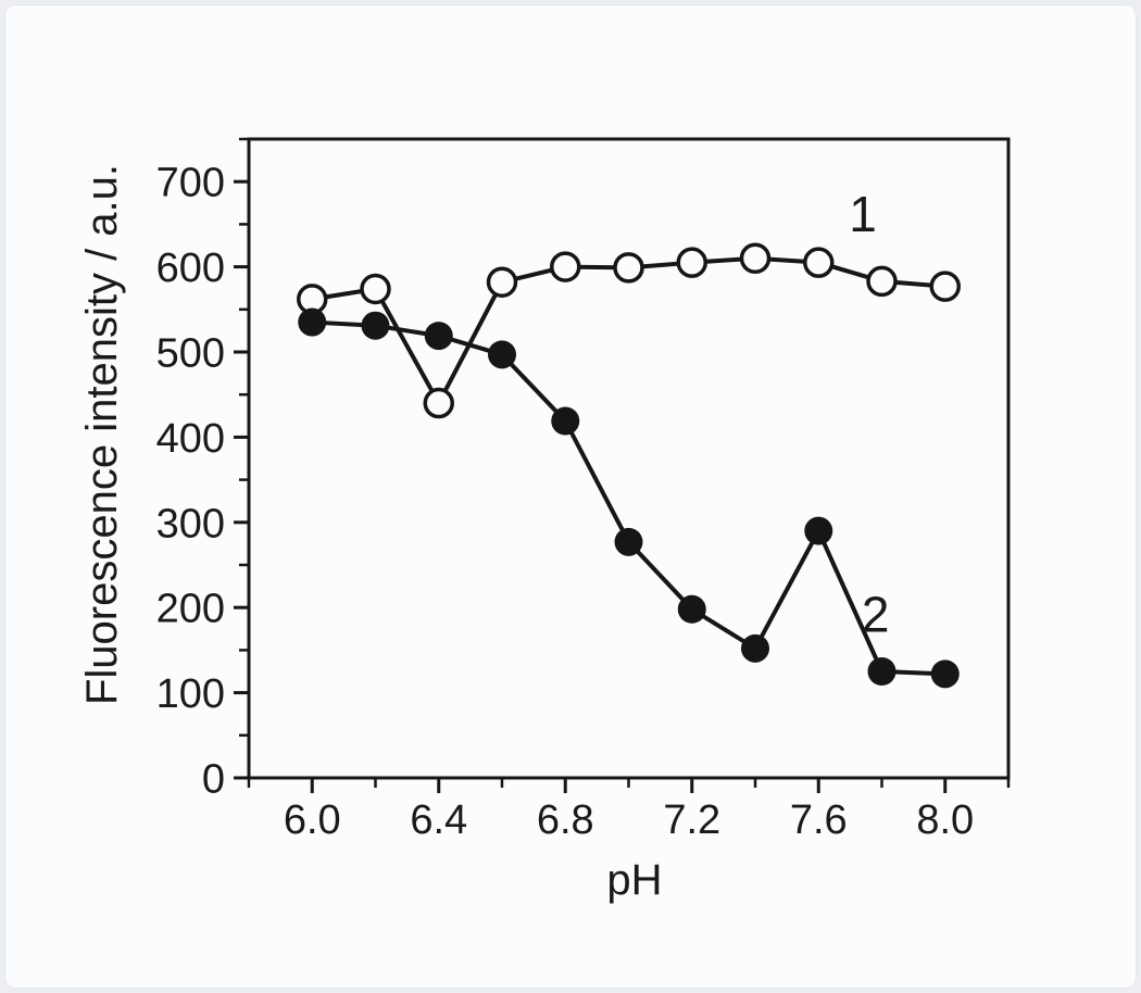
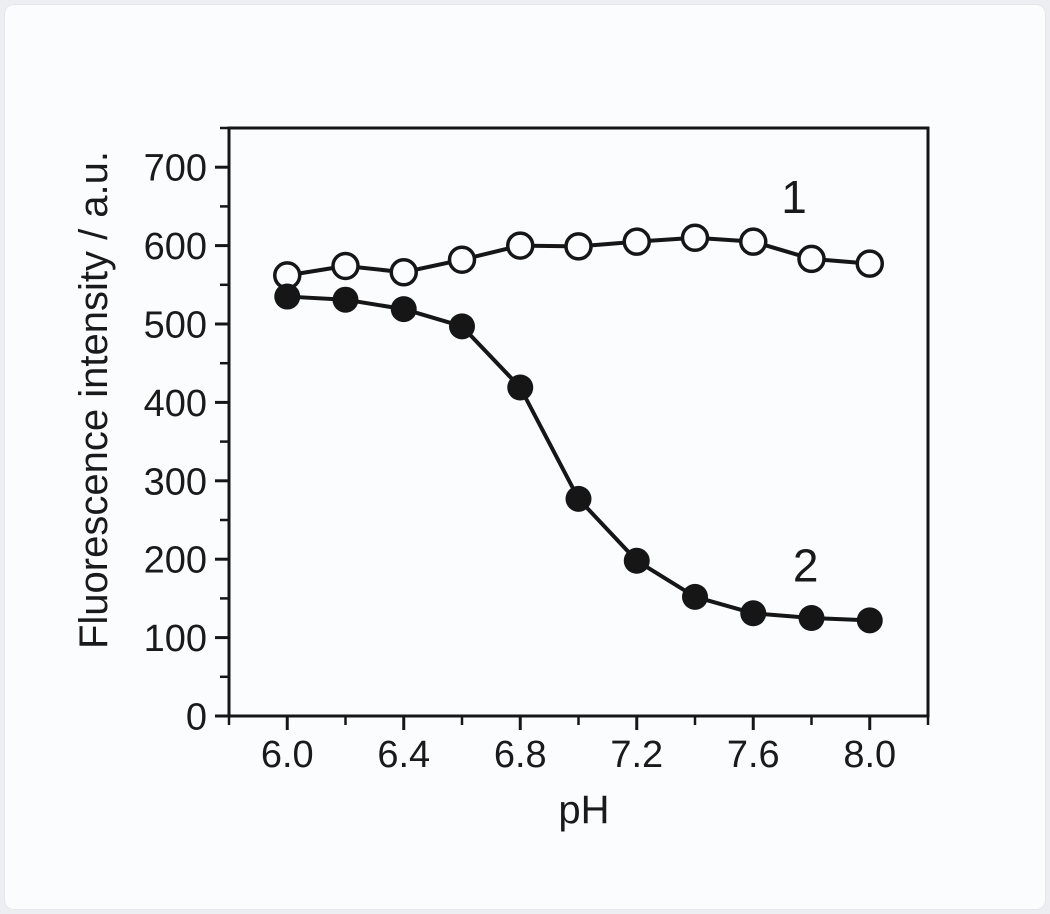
1/6.4: 440 -> 570
2/7.6: 290 -> 130
